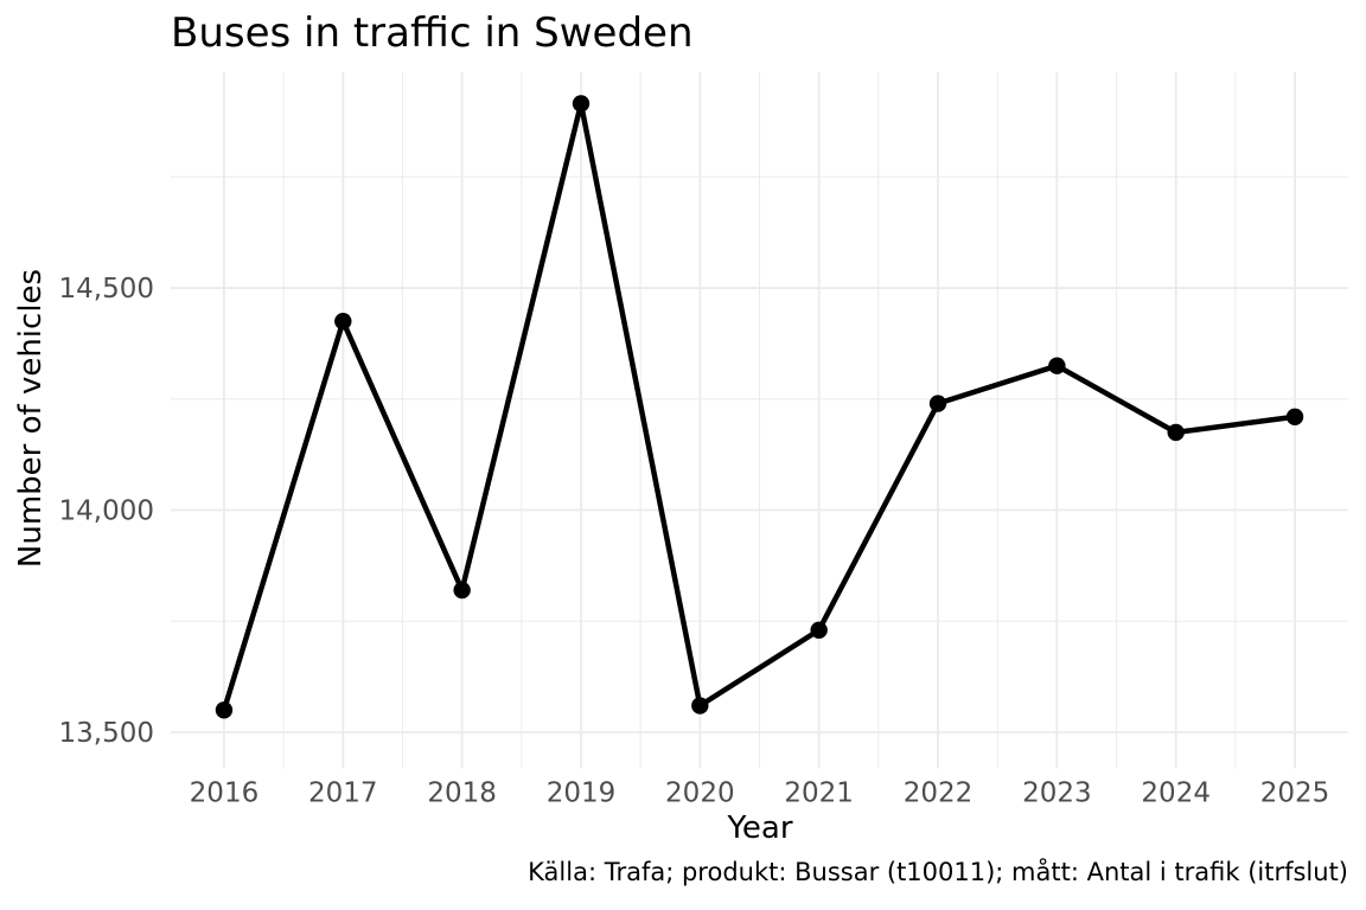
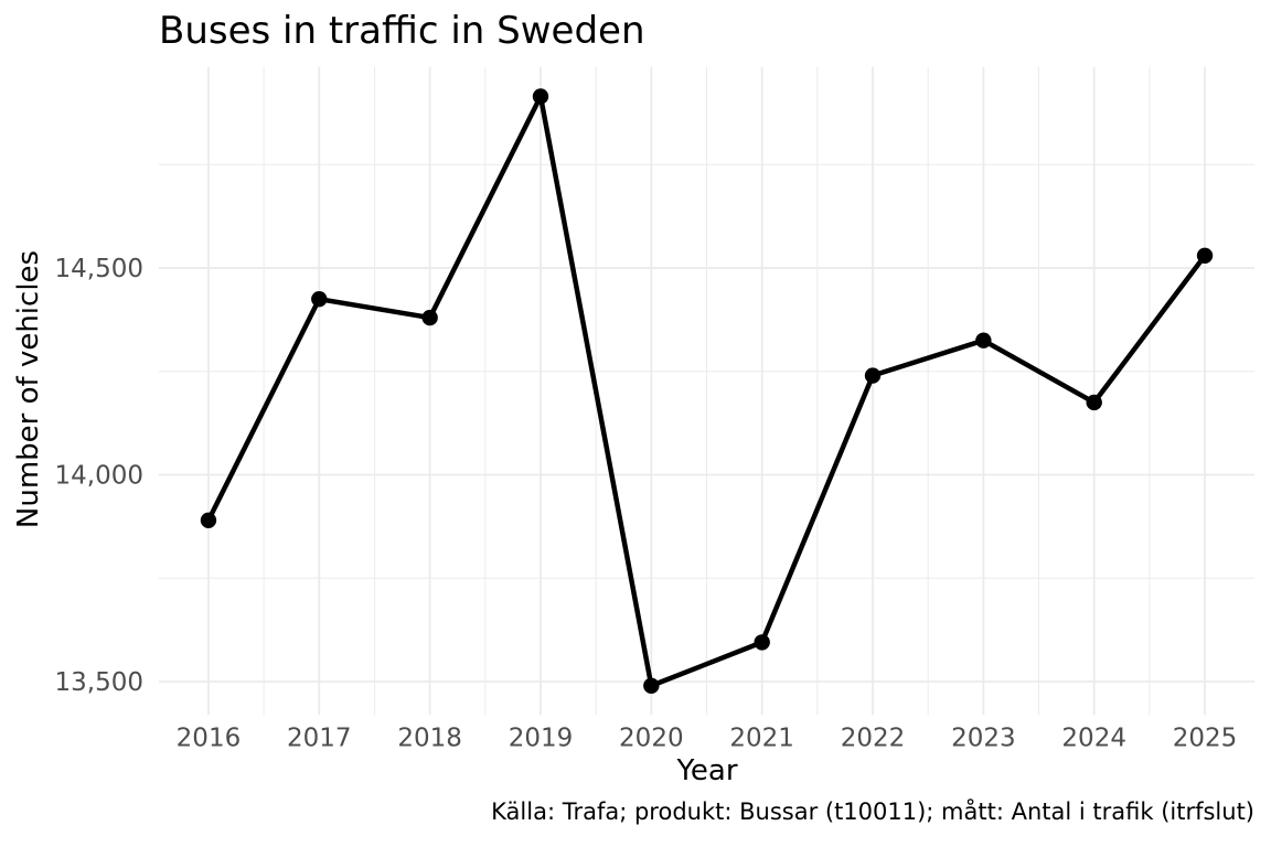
2016: 13550 -> 13890
2018: 13820 -> 14380
2020: 13560 -> 13490
2021: 13730 -> 13600
2025: 14210 -> 14530
